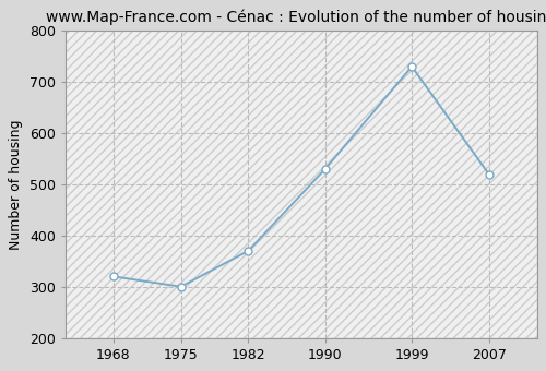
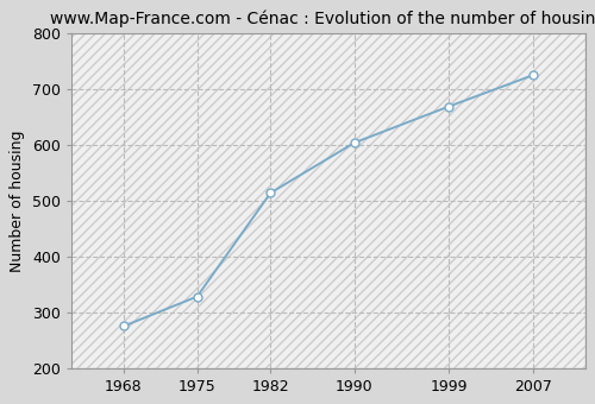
1968: 320 -> 275
1975: 300 -> 328
1982: 370 -> 514
1990: 530 -> 604
1999: 730 -> 669
2007: 520 -> 725
